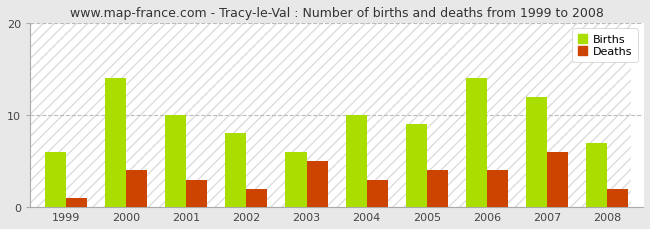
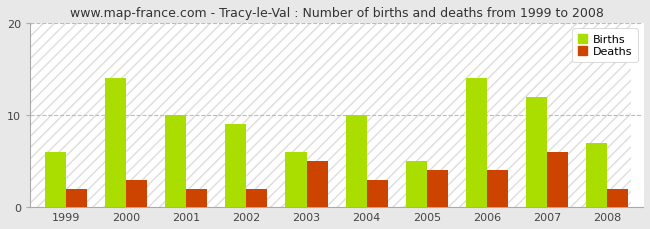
Deaths/1999: 1 -> 2
Deaths/2000: 4 -> 3
Deaths/2001: 3 -> 2
Births/2002: 8 -> 9
Births/2005: 9 -> 5
